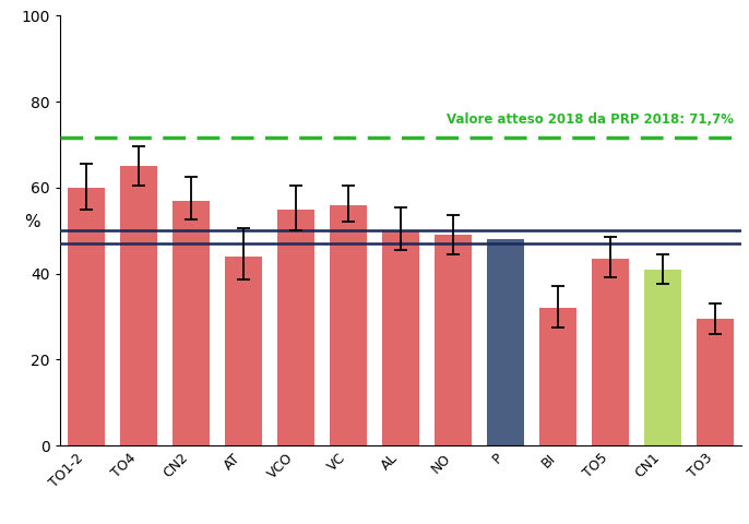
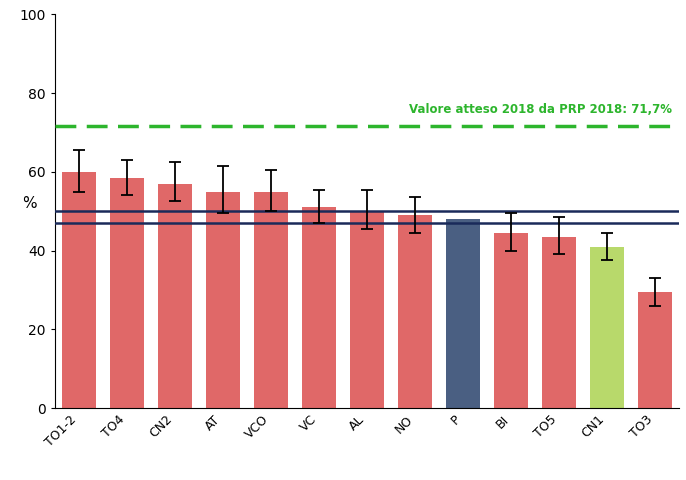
TO4: 65.0 -> 58.5
AT: 44.0 -> 55.0
VC: 56.0 -> 51.0
BI: 32.0 -> 44.5
